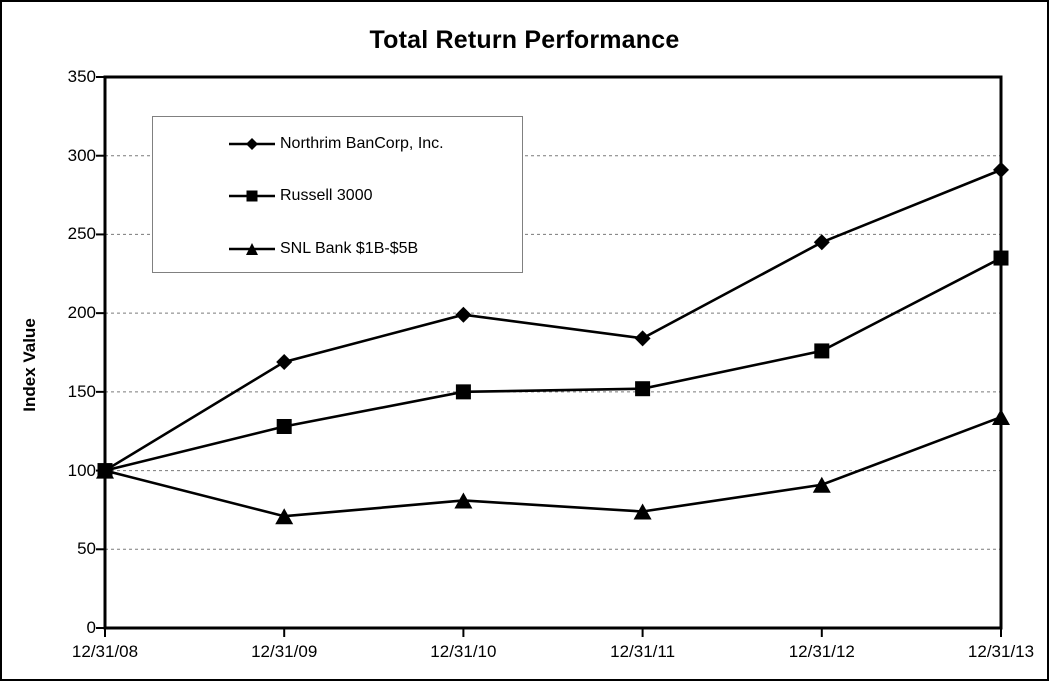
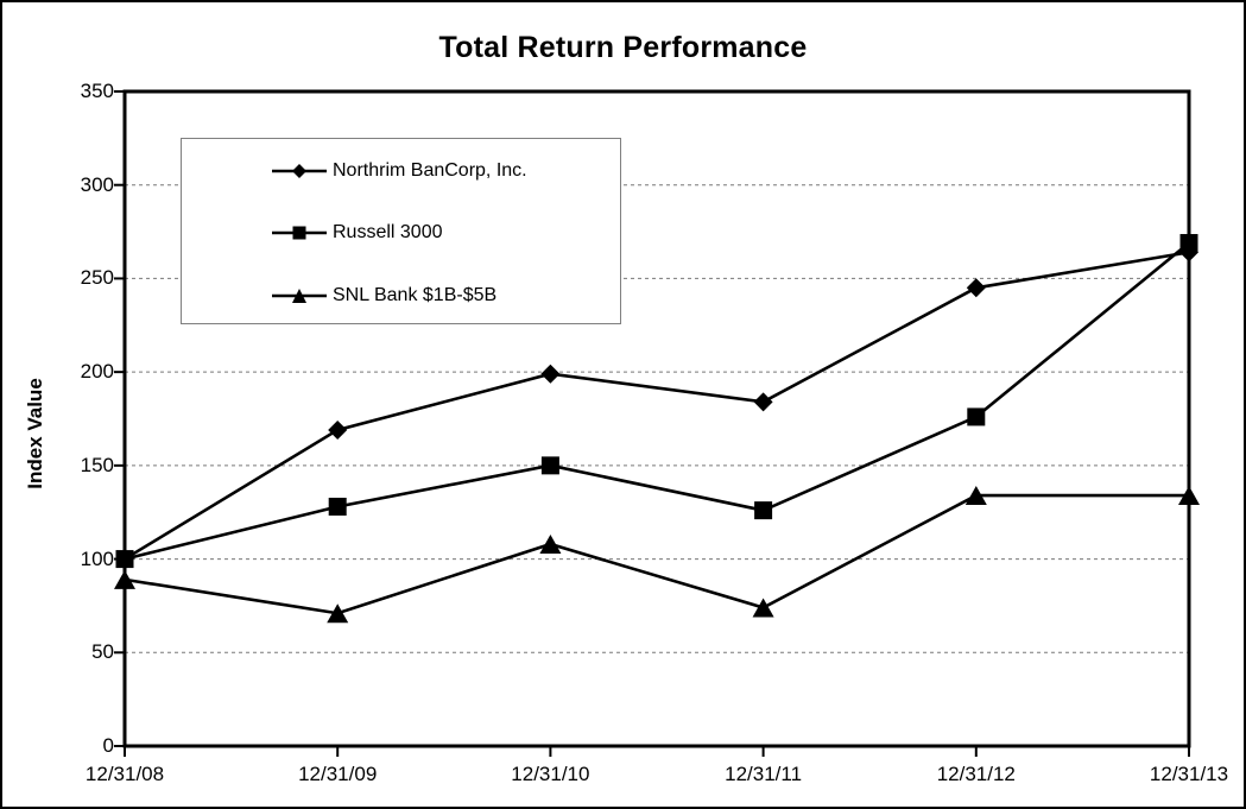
SNL Bank $1B-$5B/12/31/08: 100 -> 89
SNL Bank $1B-$5B/12/31/10: 81 -> 108
Russell 3000/12/31/11: 152 -> 126
SNL Bank $1B-$5B/12/31/12: 91 -> 134
Northrim BanCorp, Inc./12/31/13: 291 -> 264
Russell 3000/12/31/13: 235 -> 269
